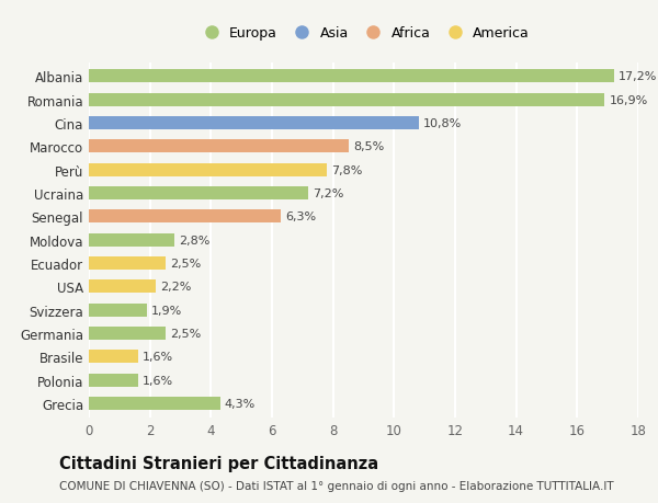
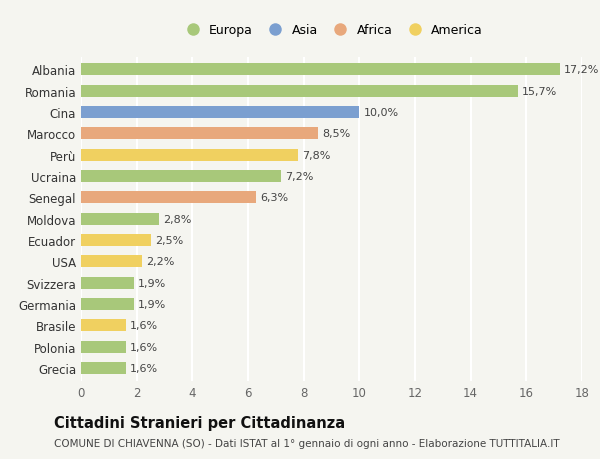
Romania: 16,9% -> 15,7%
Cina: 10,8% -> 10,0%
Germania: 2,5% -> 1,9%
Grecia: 4,3% -> 1,6%
